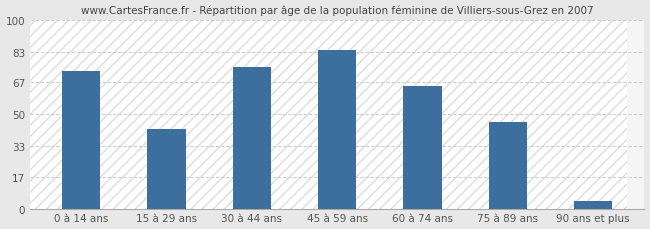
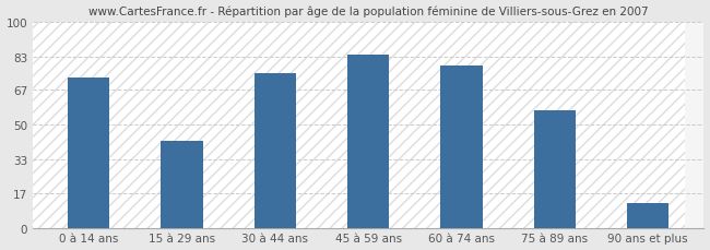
60 à 74 ans: 65 -> 79
75 à 89 ans: 46 -> 57
90 ans et plus: 4 -> 12
